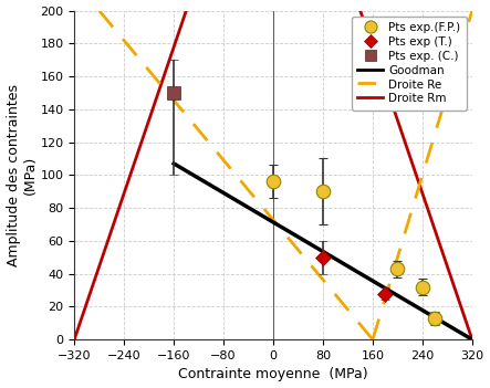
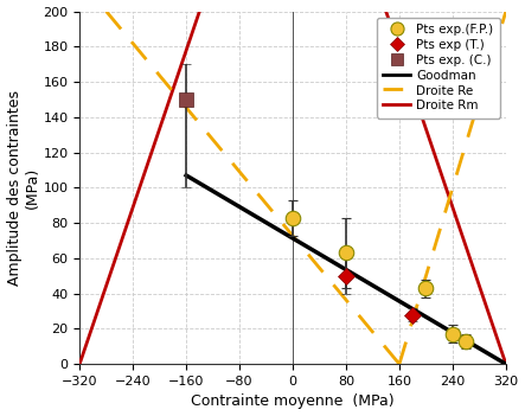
0: 96 -> 83
80: 90 -> 63
240: 32 -> 17
